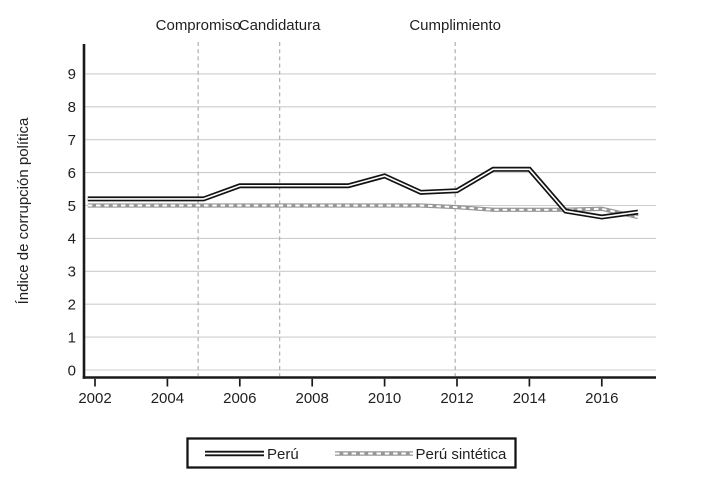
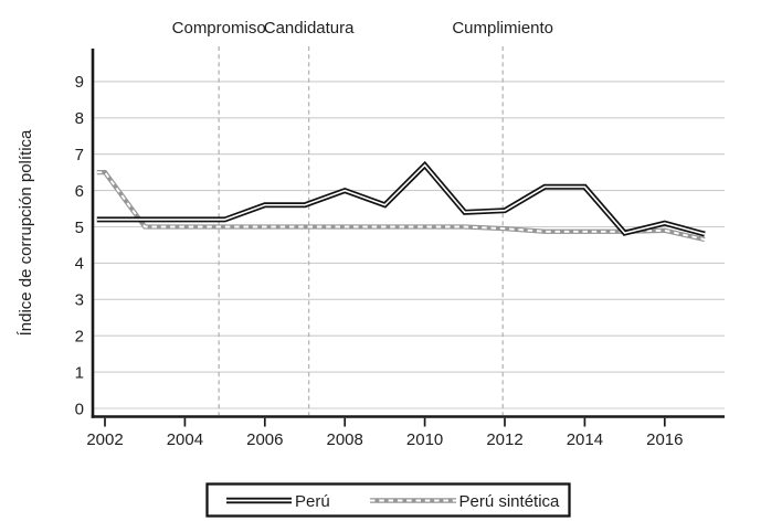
Perú sintética/2002: 5.0 -> 6.5
Perú/2008: 5.6 -> 6.0
Perú/2010: 5.9 -> 6.7
Perú/2016: 4.7 -> 5.1
